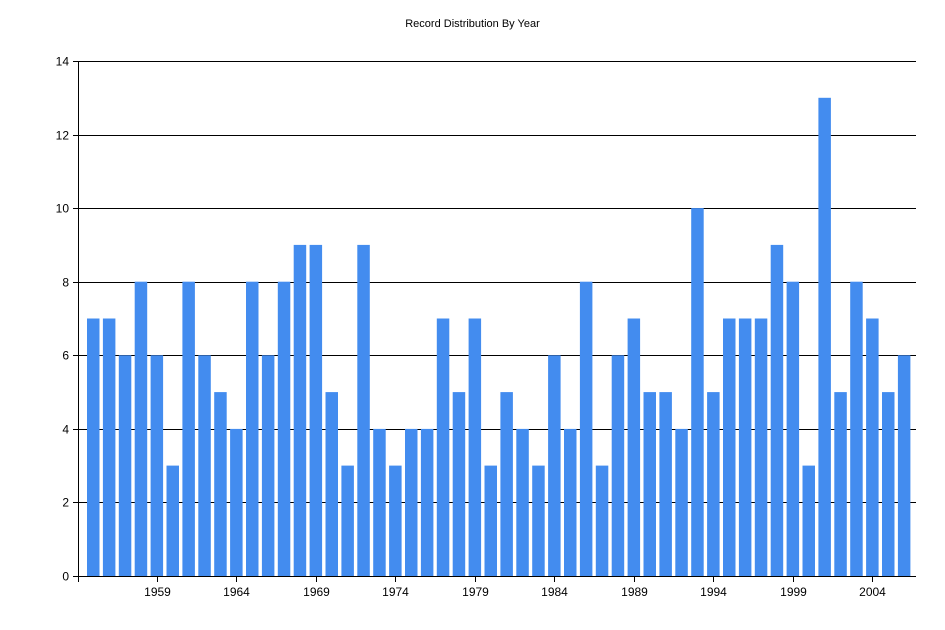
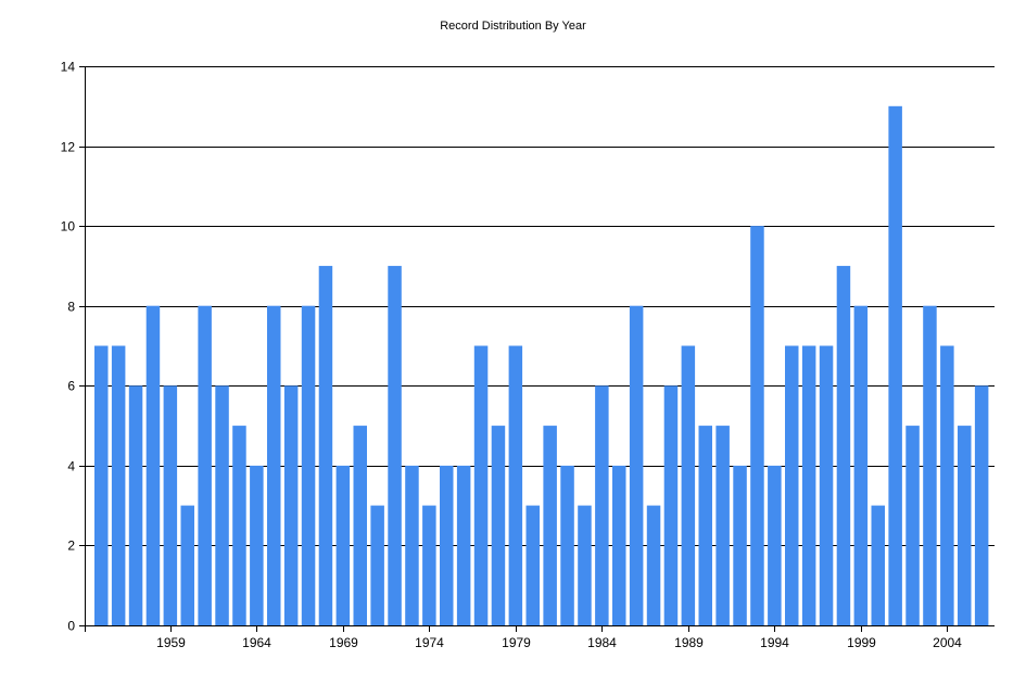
1969: 9 -> 4
1994: 5 -> 4
